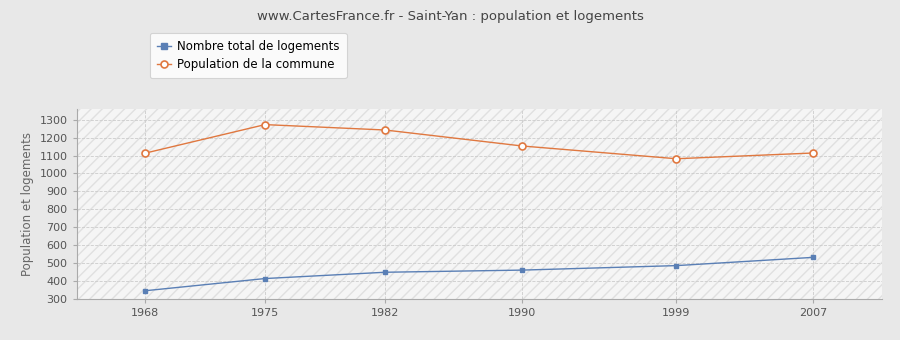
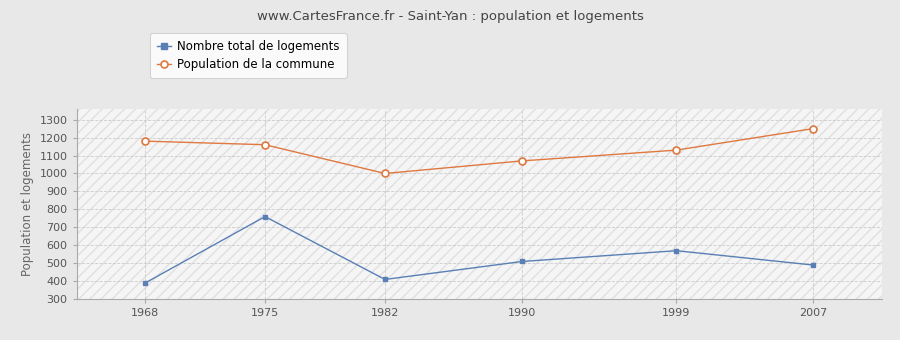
Nombre total de logements/1968: 350 -> 390
Population de la commune/1968: 1110 -> 1180
Nombre total de logements/1975: 420 -> 760
Population de la commune/1975: 1270 -> 1160
Nombre total de logements/1982: 450 -> 410
Population de la commune/1982: 1240 -> 1000
Nombre total de logements/1990: 460 -> 510
Population de la commune/1990: 1150 -> 1070
Nombre total de logements/1999: 490 -> 570
Population de la commune/1999: 1080 -> 1130
Nombre total de logements/2007: 530 -> 490
Population de la commune/2007: 1110 -> 1250
